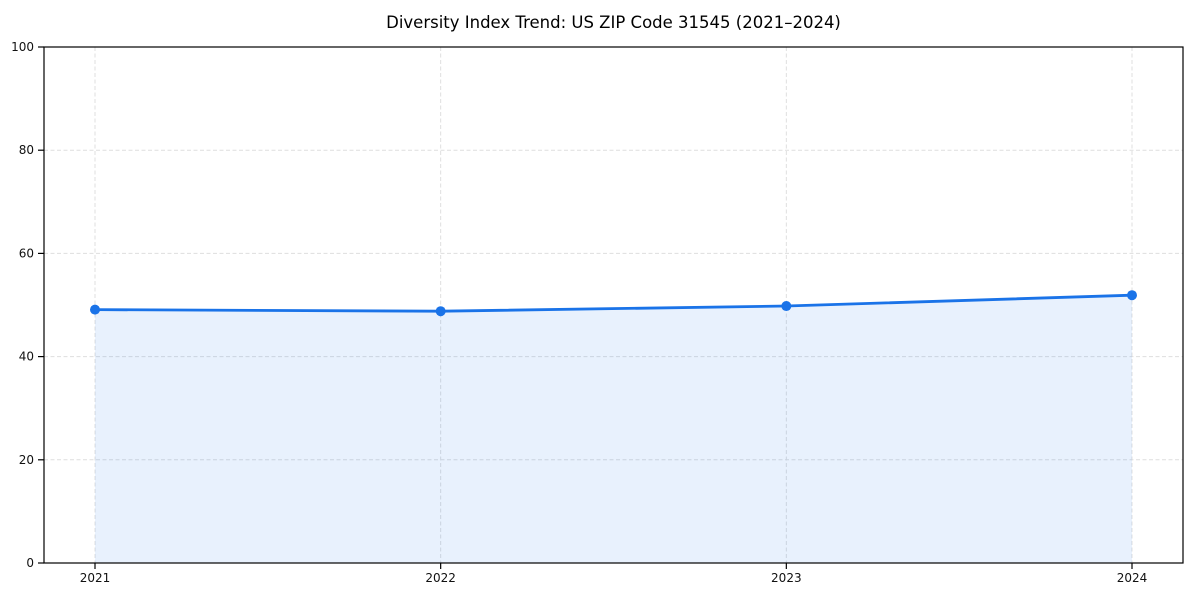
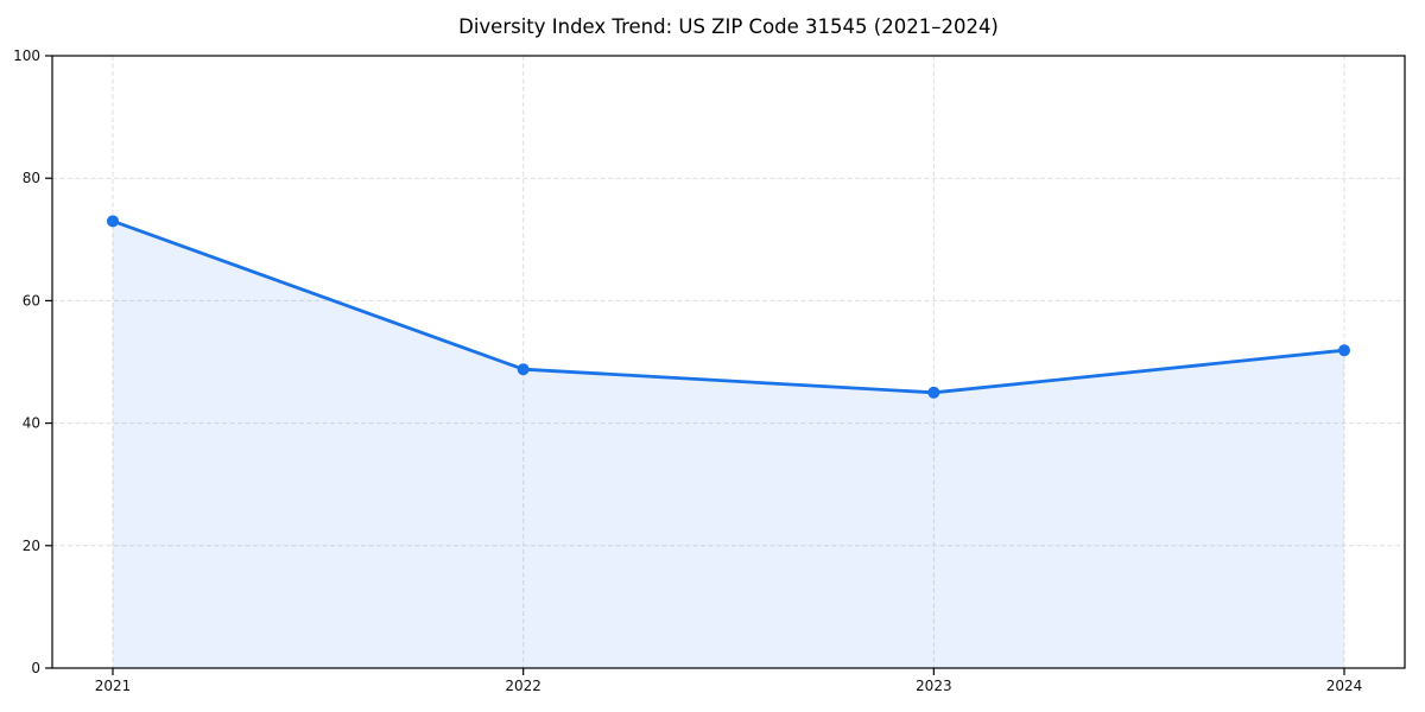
2021: 49 -> 73
2023: 50 -> 45
